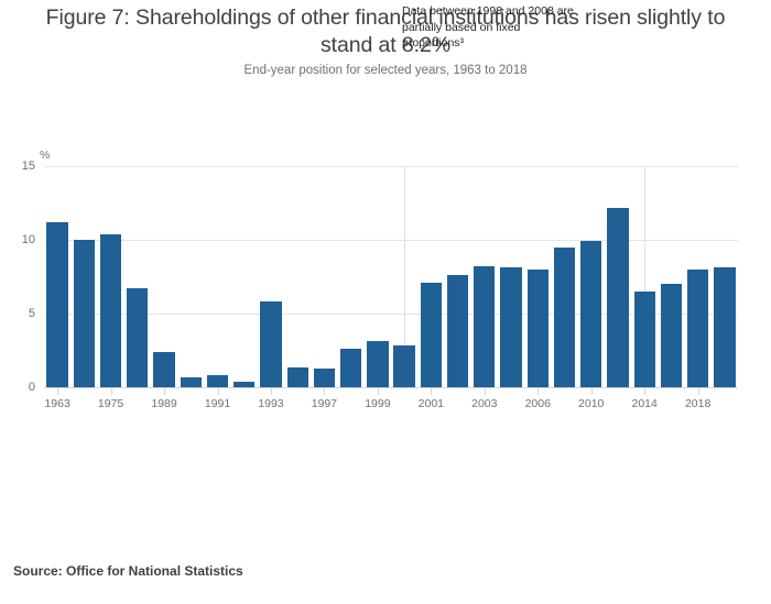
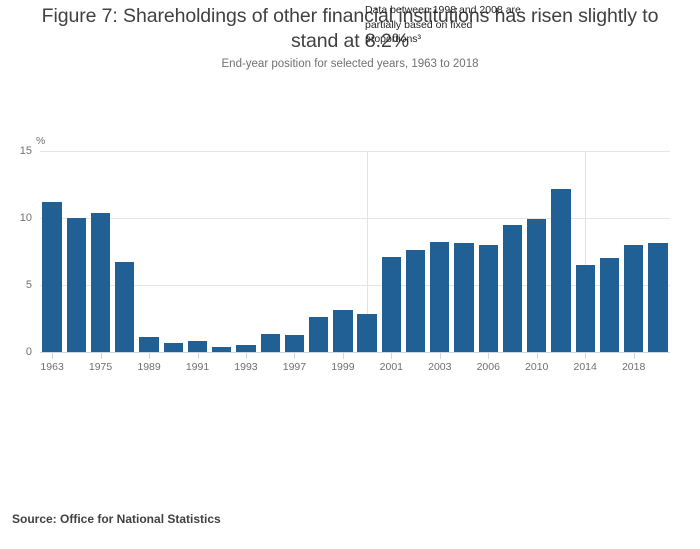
1989: 2.4 -> 1.1
1993: 5.8 -> 0.5
